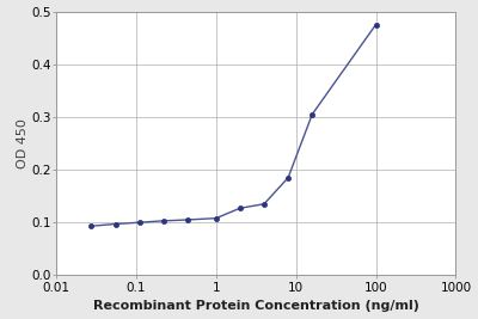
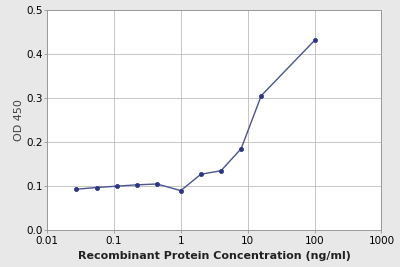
1: 0.108 -> 0.090
100: 0.475 -> 0.430
